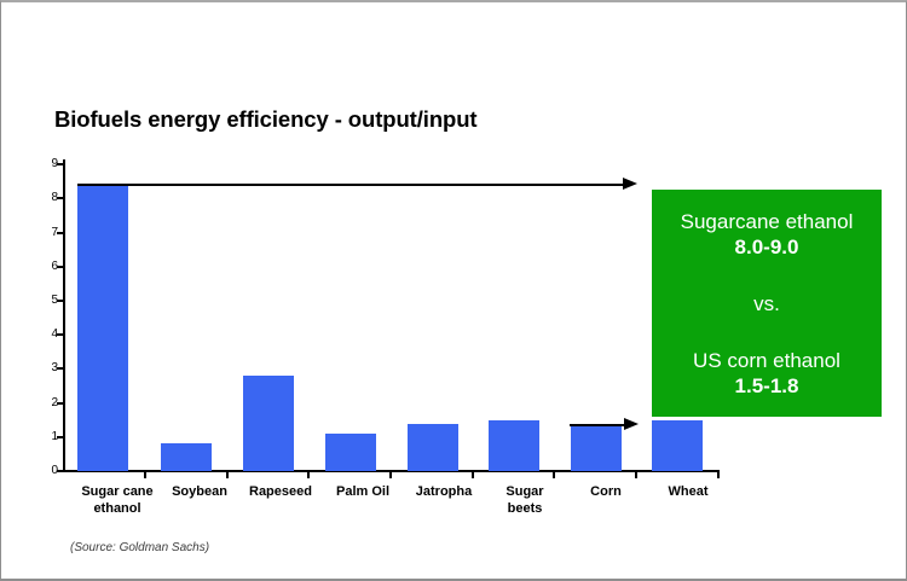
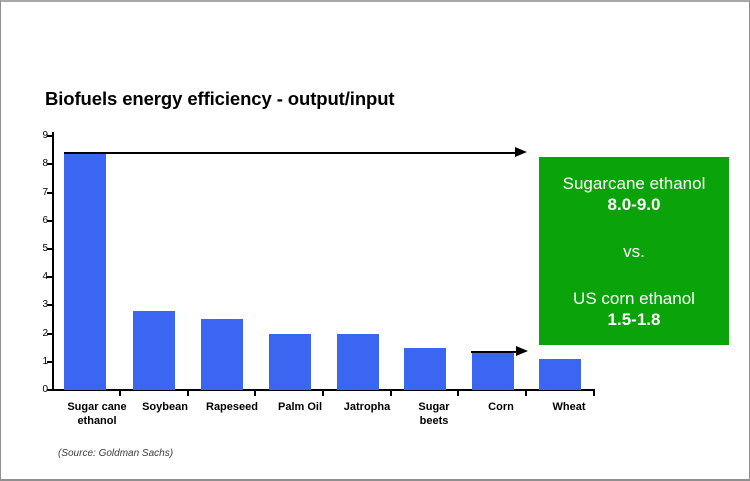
Soybean: 0.8 -> 2.8
Rapeseed: 2.8 -> 2.5
Palm Oil: 1.1 -> 2.0
Jatropha: 1.4 -> 2.0
Wheat: 1.5 -> 1.1
